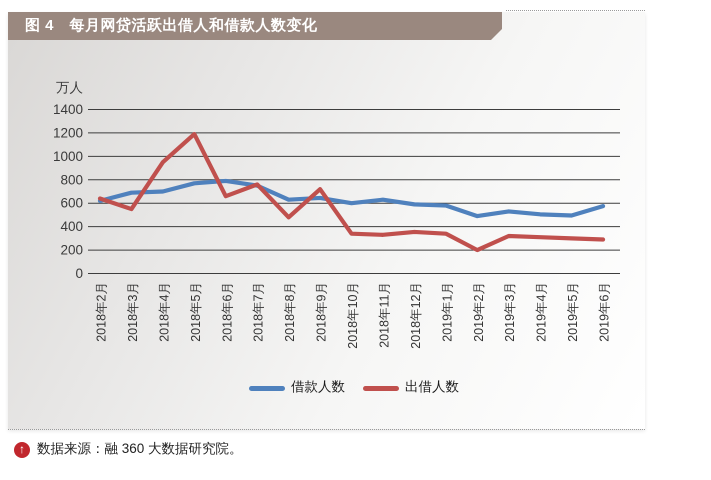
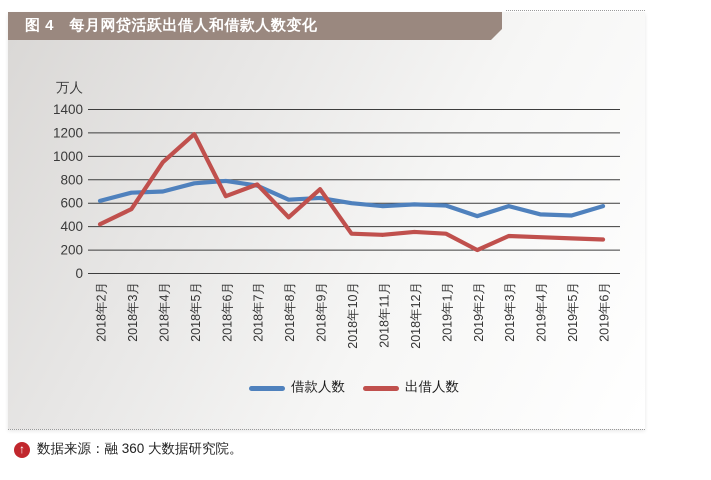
出借人数/2018年2月: 640 -> 420
借款人数/2018年11月: 630 -> 580
借款人数/2019年3月: 530 -> 580
